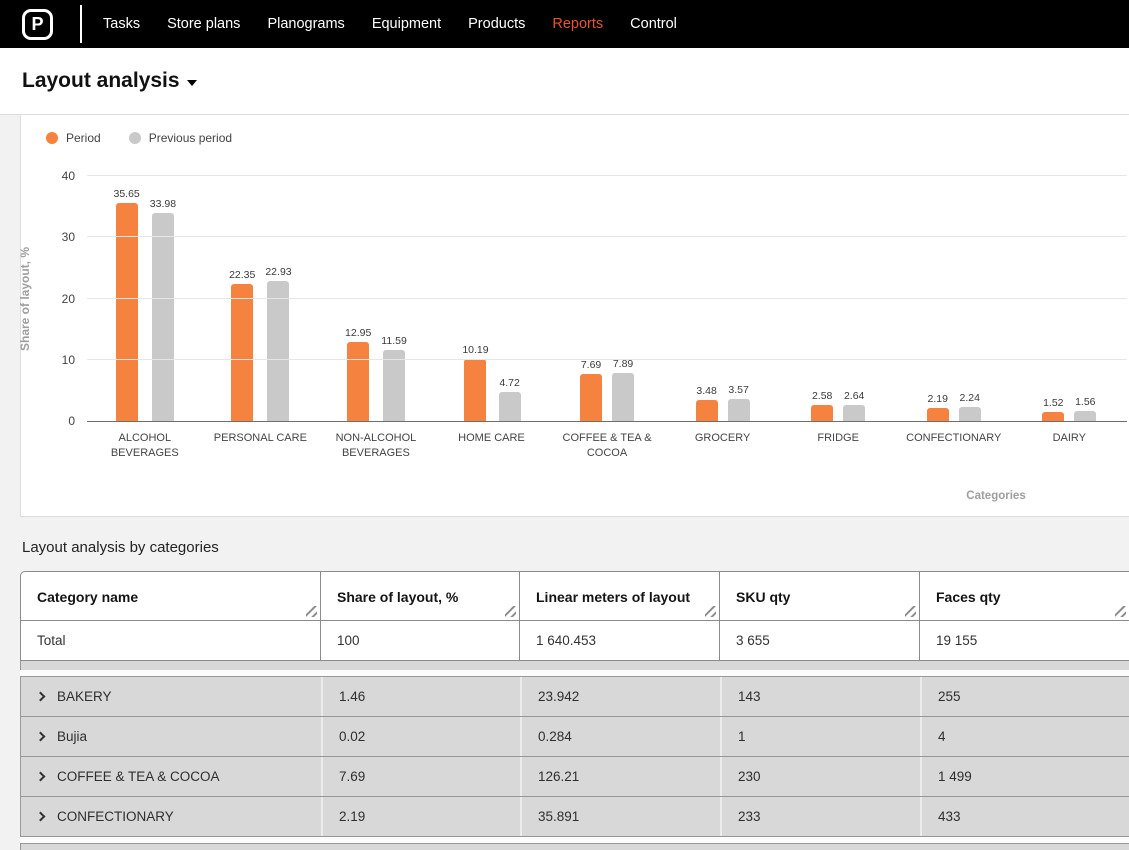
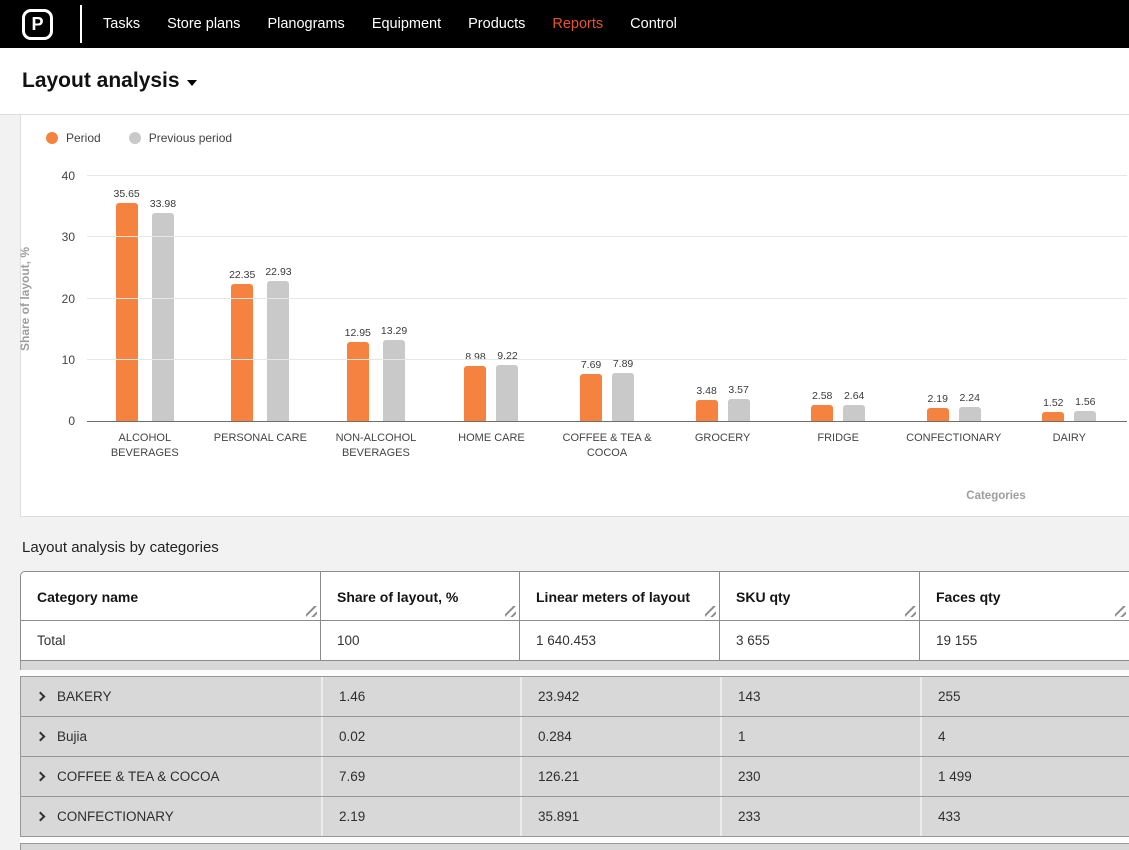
Previous period/NON-ALCOHOL BEVERAGES: 11.59 -> 13.29
Period/HOME CARE: 10.19 -> 8.98
Previous period/HOME CARE: 4.72 -> 9.22
